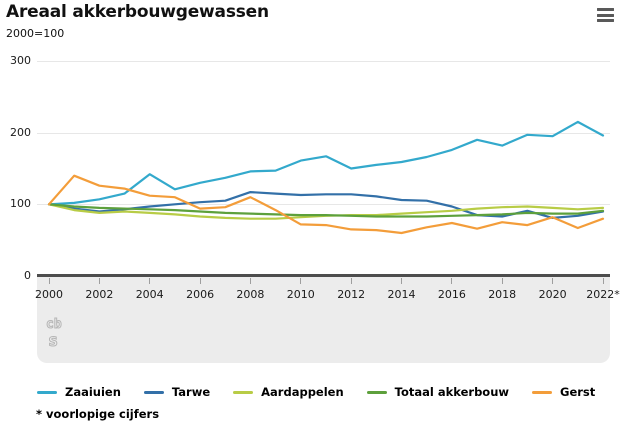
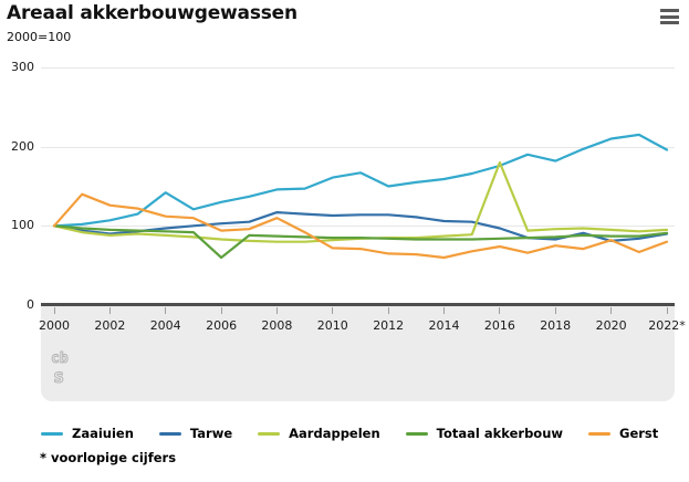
Totaal akkerbouw/2006: 90 -> 60
Aardappelen/2016: 90 -> 180
Zaaiuien/2020: 200 -> 210
